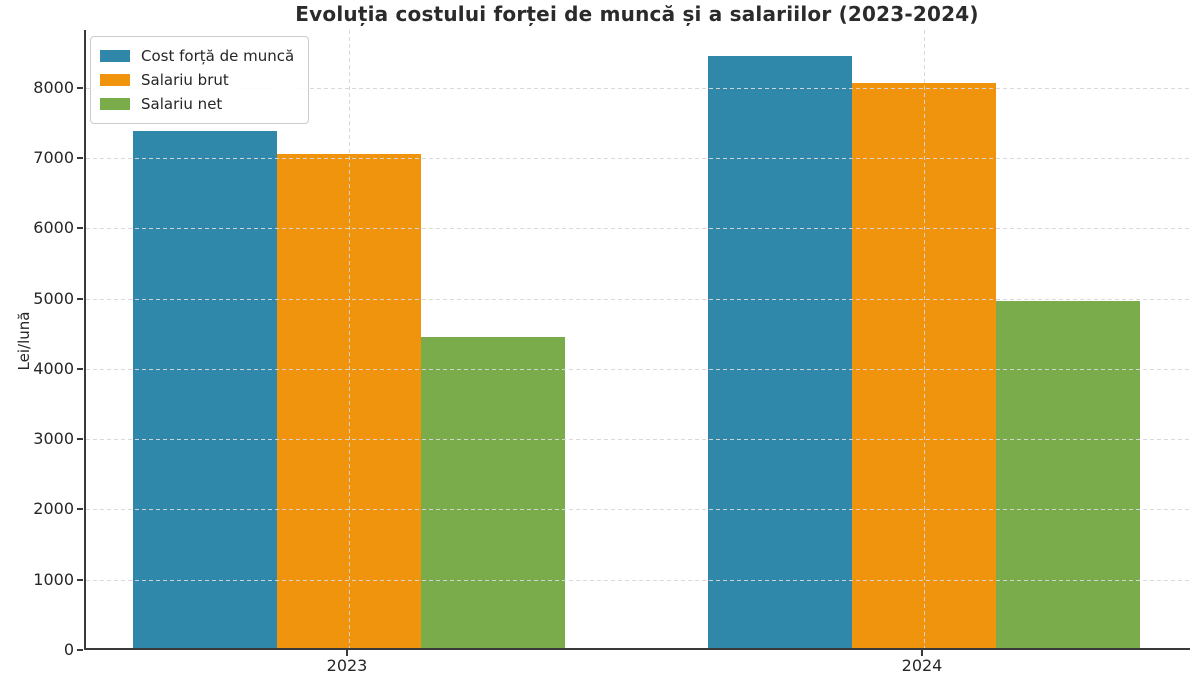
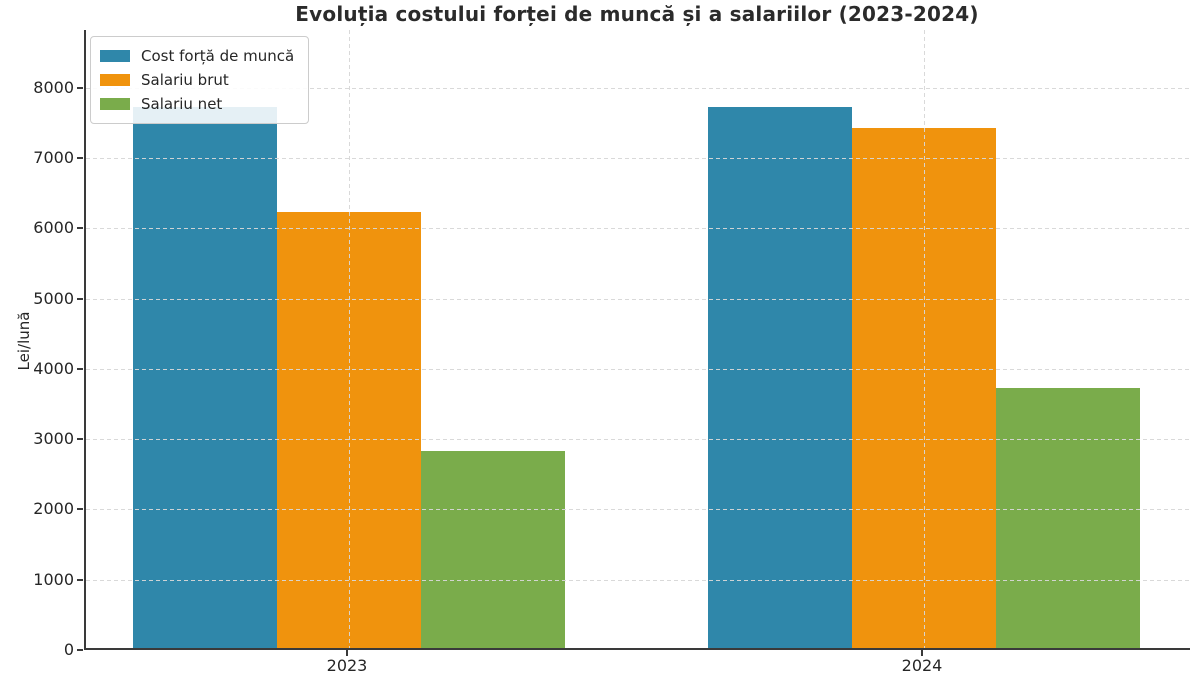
Cost forță de muncă/2023: 7400 -> 7700
Salariu brut/2023: 7000 -> 6200
Salariu net/2023: 4400 -> 2800
Cost forță de muncă/2024: 8400 -> 7700
Salariu brut/2024: 8000 -> 7400
Salariu net/2024: 4900 -> 3700
